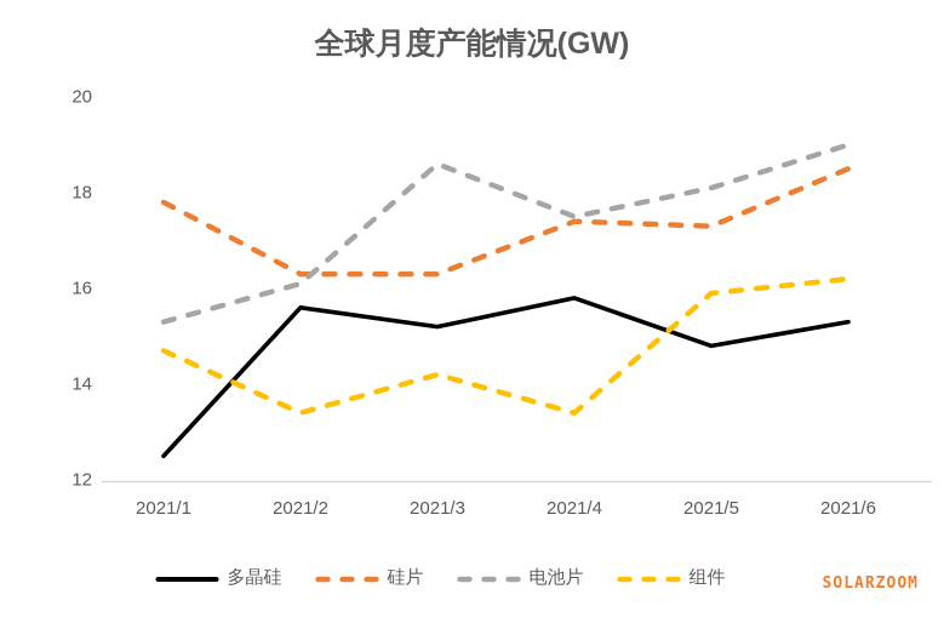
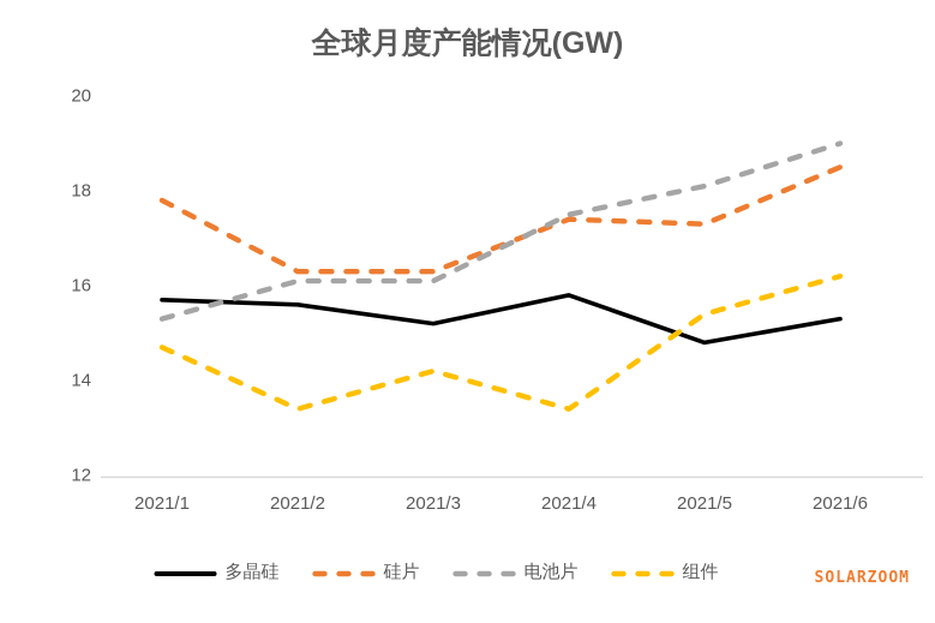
多晶硅/2021/1: 12.5 -> 15.7
电池片/2021/3: 18.6 -> 16.1
组件/2021/5: 15.9 -> 15.4
